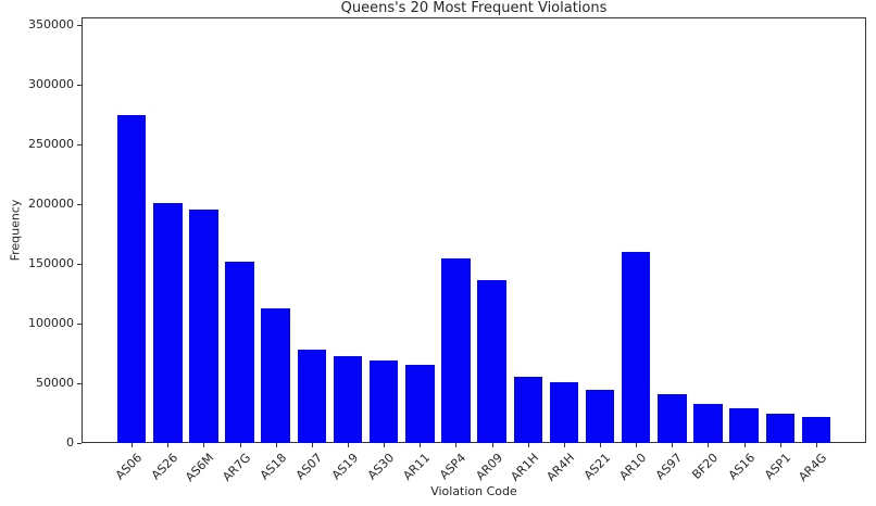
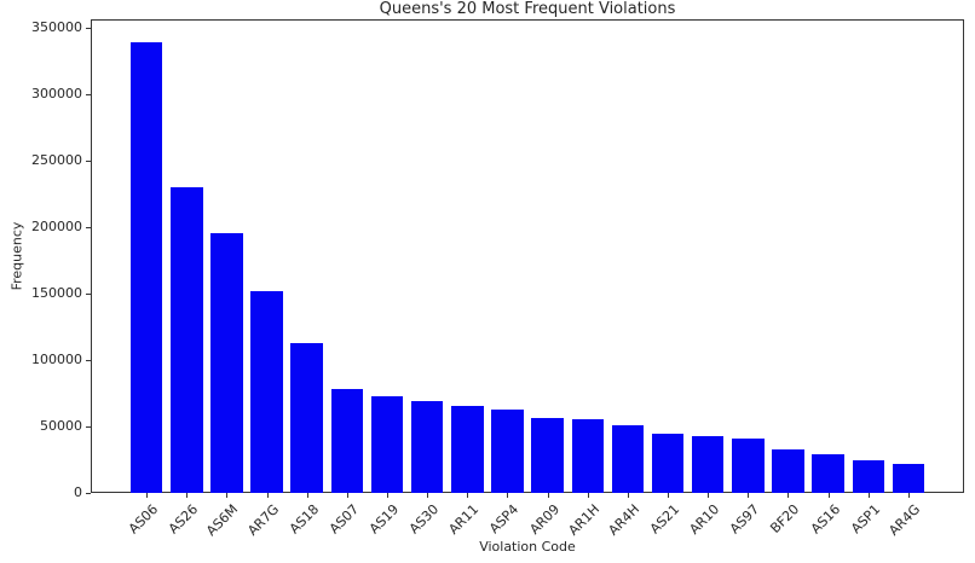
AS06: 274000 -> 339000
AS26: 201000 -> 230000
ASP4: 154000 -> 62000
AR09: 136000 -> 56000
AR10: 160000 -> 43000
